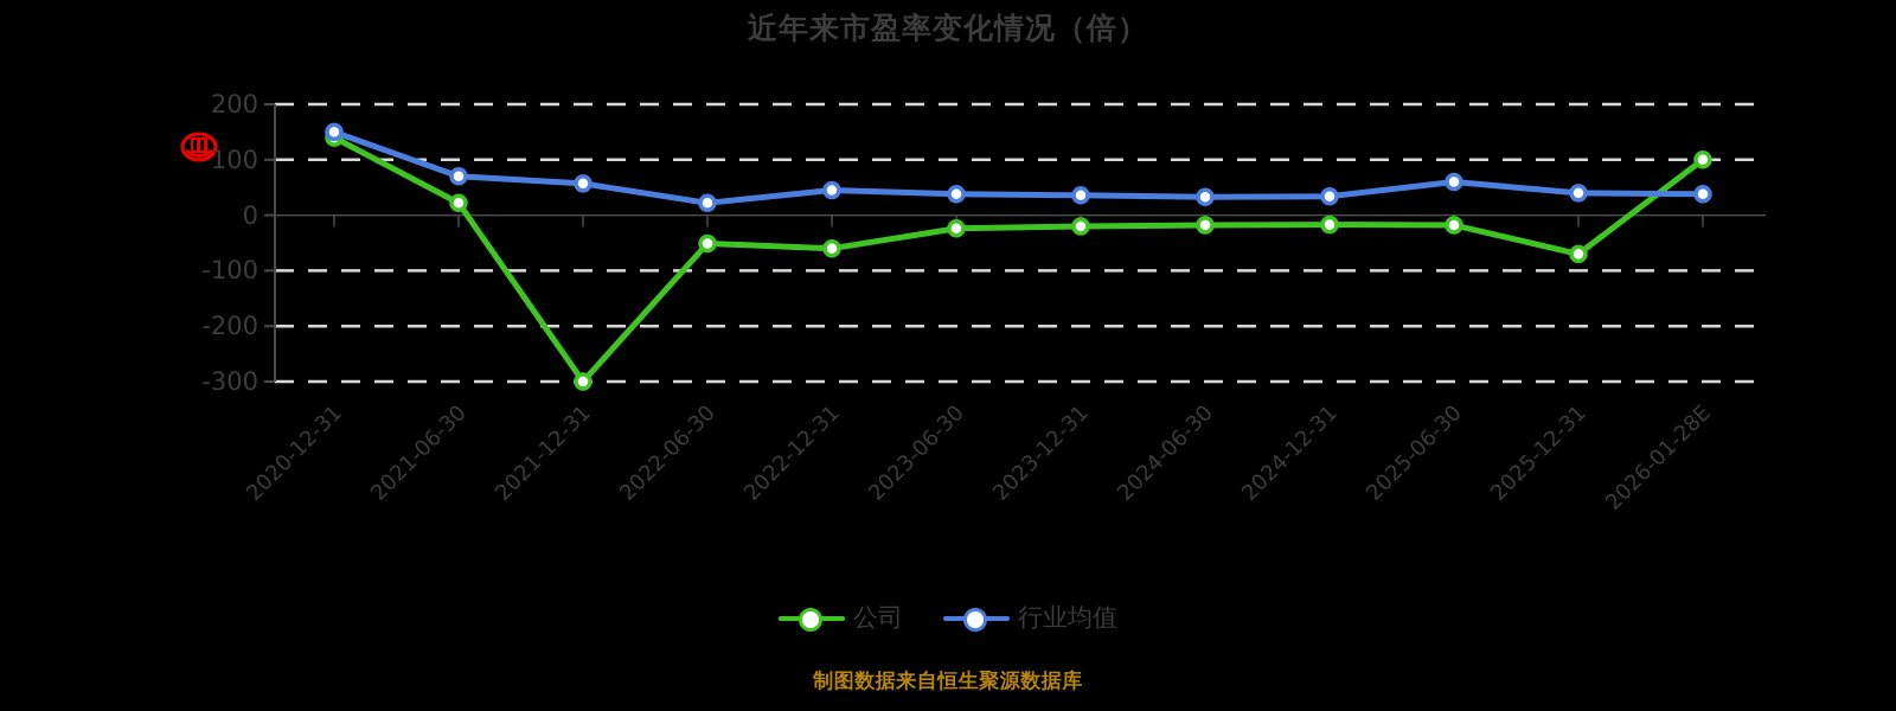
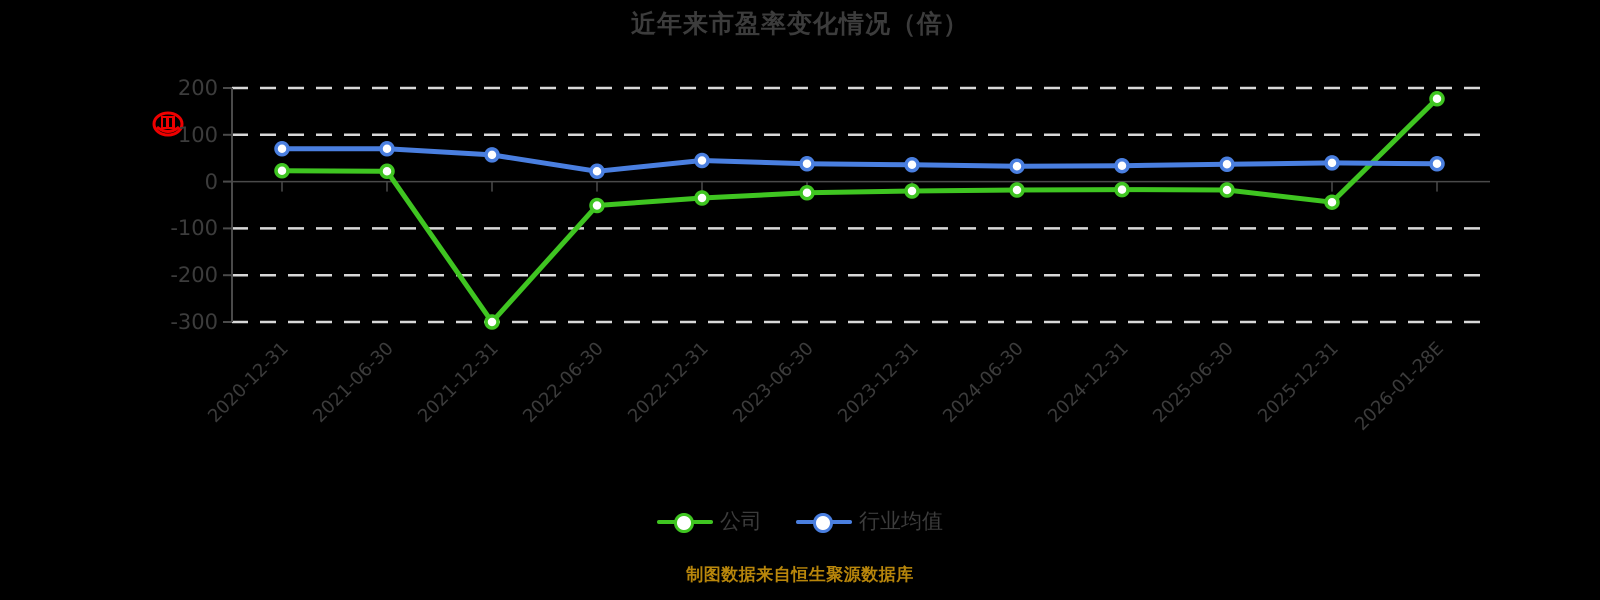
公司/2020-12-31: 140 -> 20
行业均值/2020-12-31: 150 -> 70
公司/2022-12-31: -60 -> -40
行业均值/2025-06-30: 60 -> 40
公司/2025-12-31: -70 -> -40
公司/2026-01-28E: 100 -> 180
